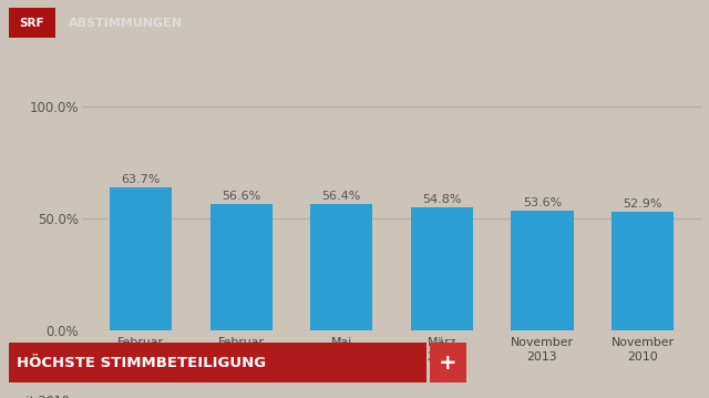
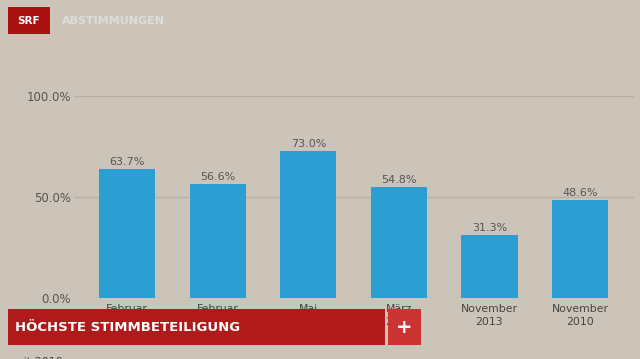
Mai 2014: 56.4% -> 73.0%
November 2013: 53.6% -> 31.3%
November 2010: 52.9% -> 48.6%
